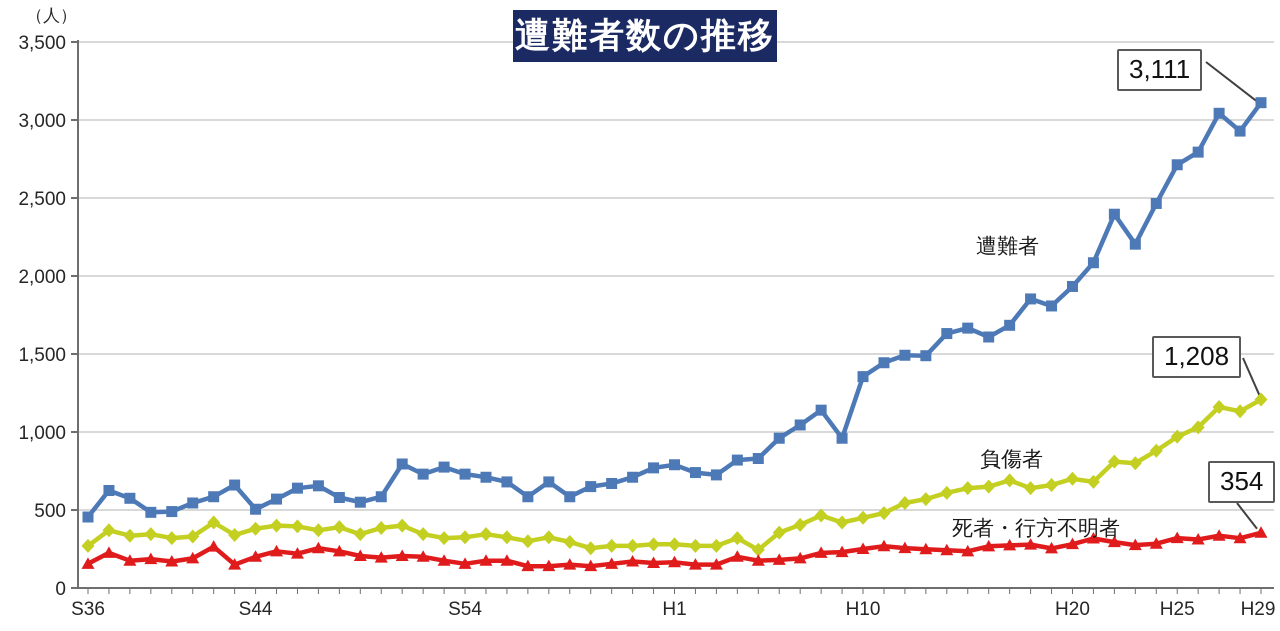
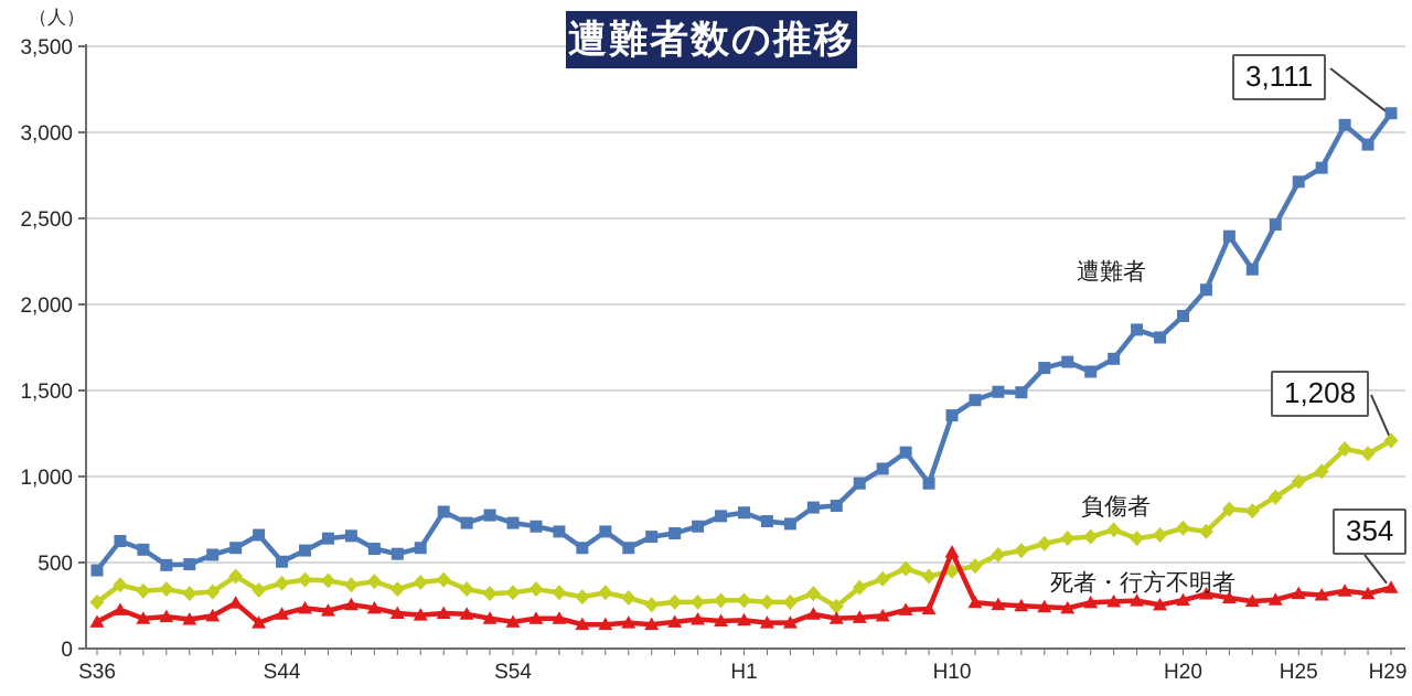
死者・行方不明者/H10: 250 -> 560
